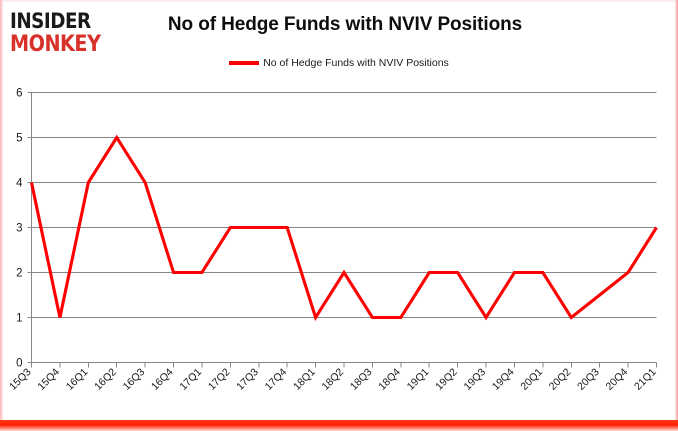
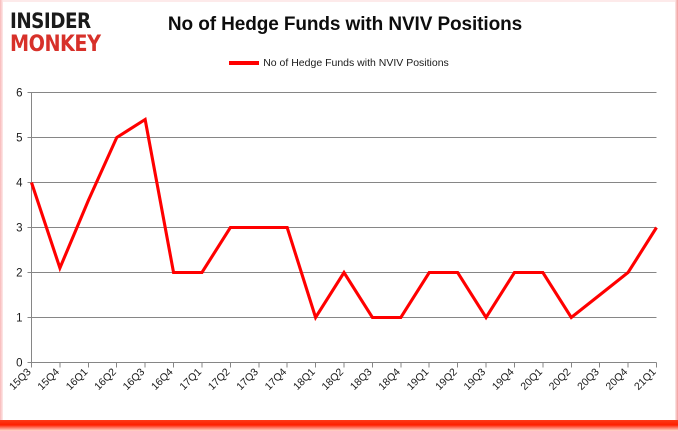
15Q4: 1.0 -> 2.1
16Q1: 4.0 -> 3.6
16Q3: 4.0 -> 5.4
